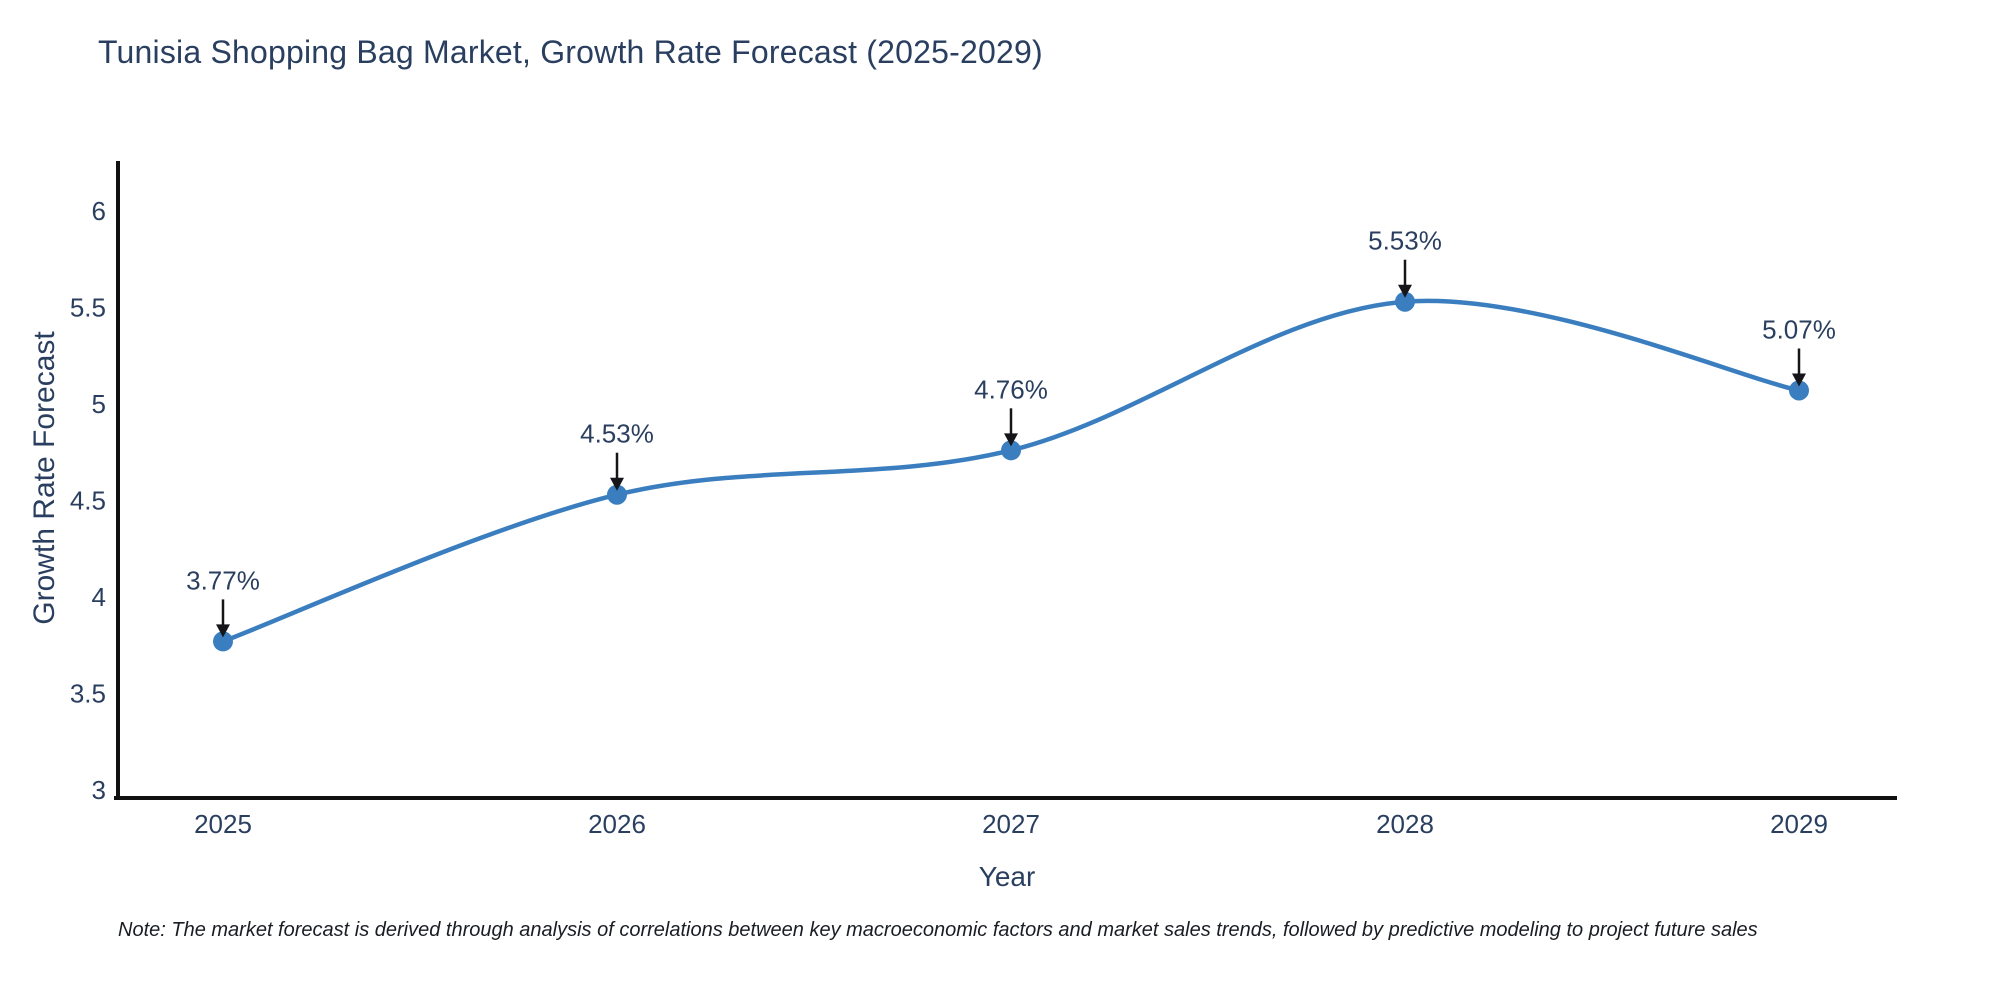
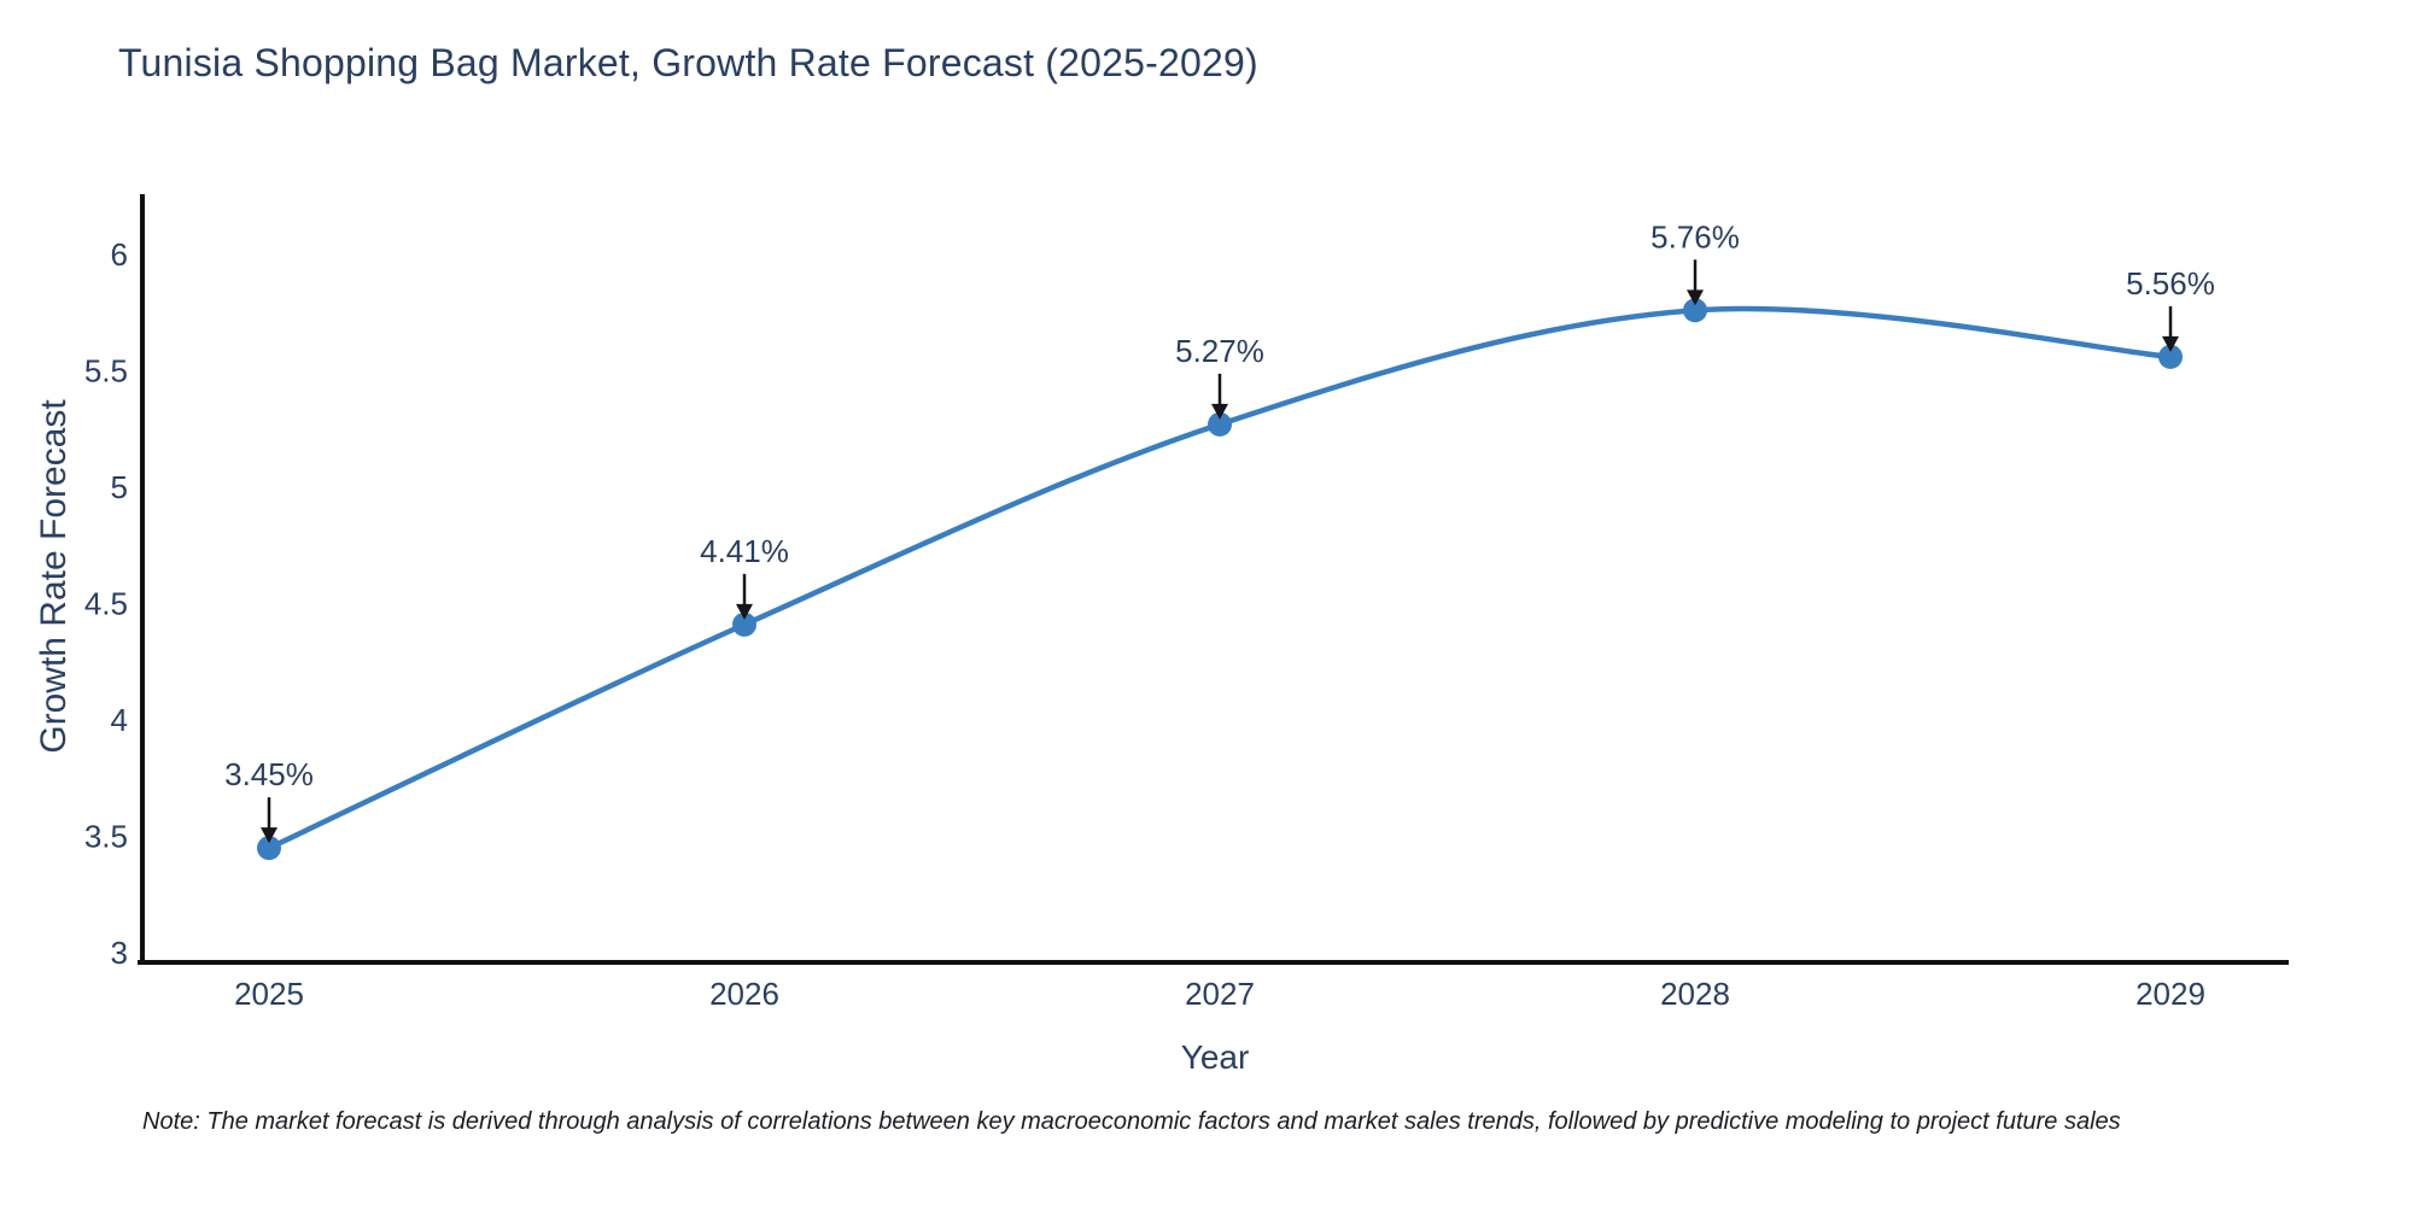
2025: 3.77% -> 3.45%
2026: 4.53% -> 4.41%
2027: 4.76% -> 5.27%
2028: 5.53% -> 5.76%
2029: 5.07% -> 5.56%
